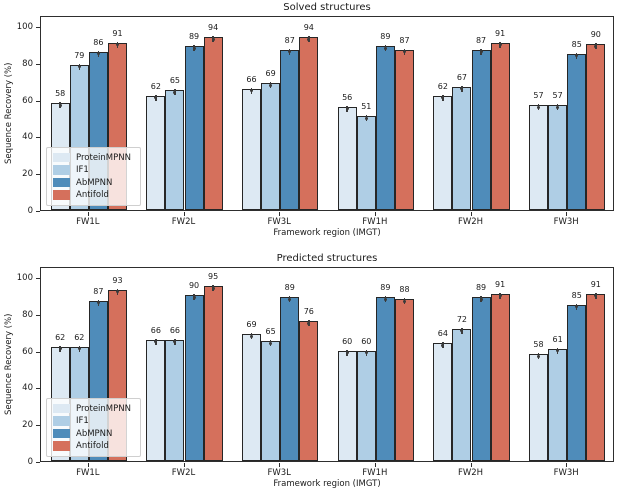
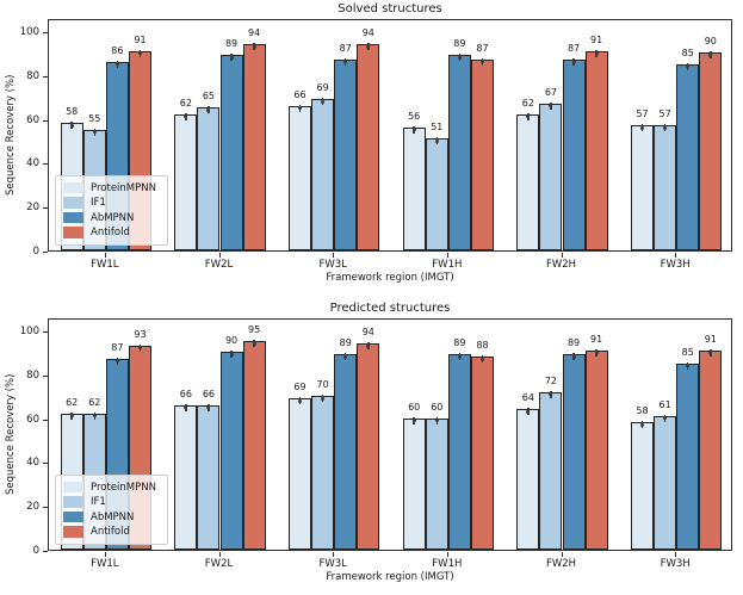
Solved structures/IF1/FW1L: 79 -> 55
Predicted structures/IF1/FW3L: 65 -> 70
Predicted structures/Antifold/FW3L: 76 -> 94
